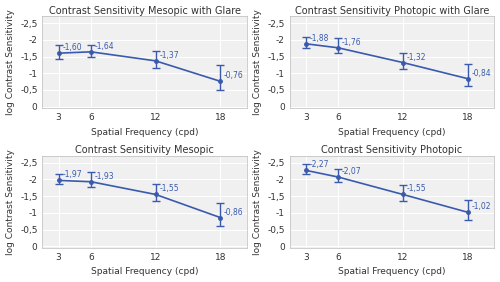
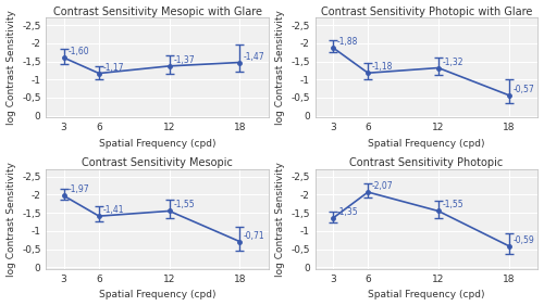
Contrast Sensitivity Mesopic with Glare/6: -1,64 -> -1,17
Contrast Sensitivity Mesopic with Glare/18: -0,76 -> -1,47
Contrast Sensitivity Photopic with Glare/6: -1,76 -> -1,18
Contrast Sensitivity Photopic with Glare/18: -0,84 -> -0,57
Contrast Sensitivity Mesopic/6: -1,93 -> -1,41
Contrast Sensitivity Mesopic/18: -0,86 -> -0,71
Contrast Sensitivity Photopic/3: -2,27 -> -1,35
Contrast Sensitivity Photopic/18: -1,02 -> -0,59
